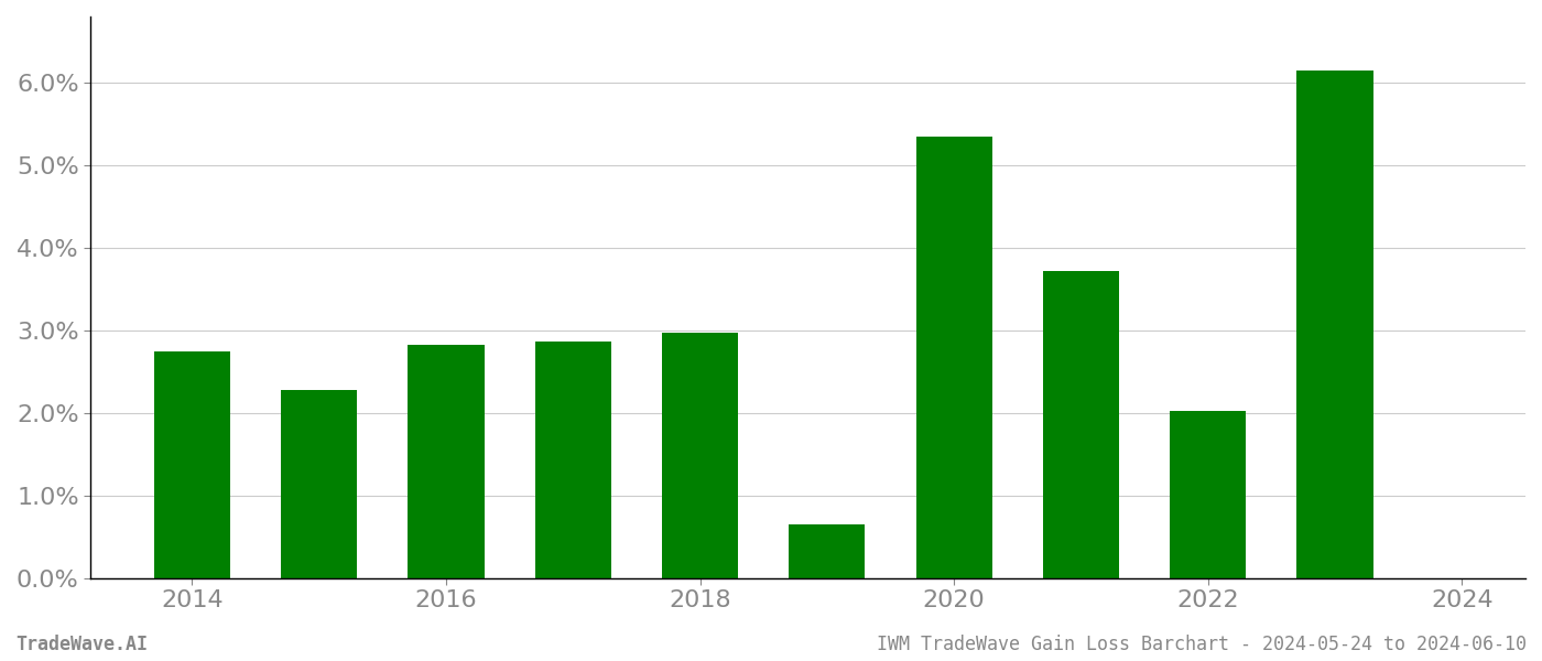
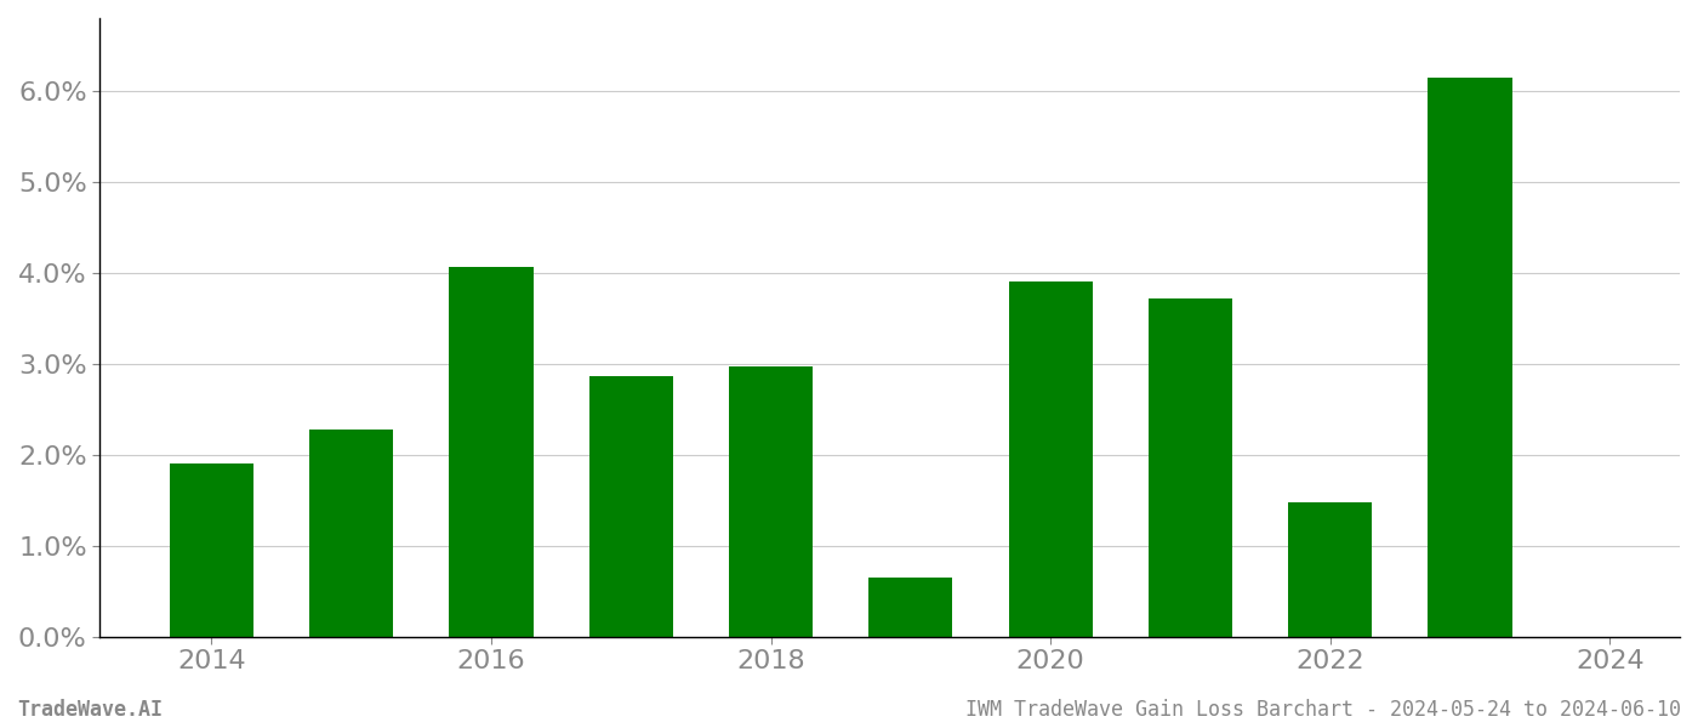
2014: 2.75% -> 1.90%
2016: 2.82% -> 4.06%
2020: 5.35% -> 3.90%
2022: 2.02% -> 1.48%
